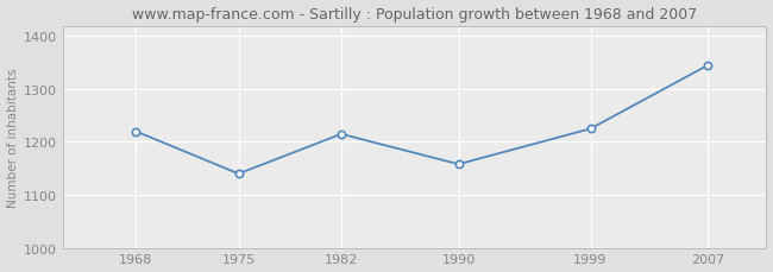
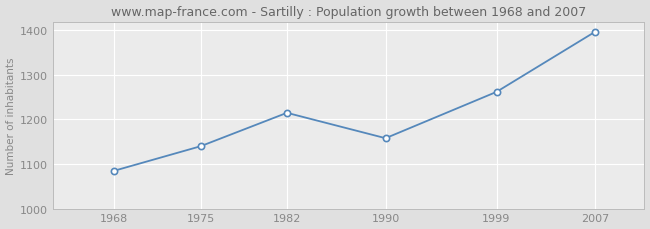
1968: 1220 -> 1085
1999: 1225 -> 1262
2007: 1345 -> 1397
